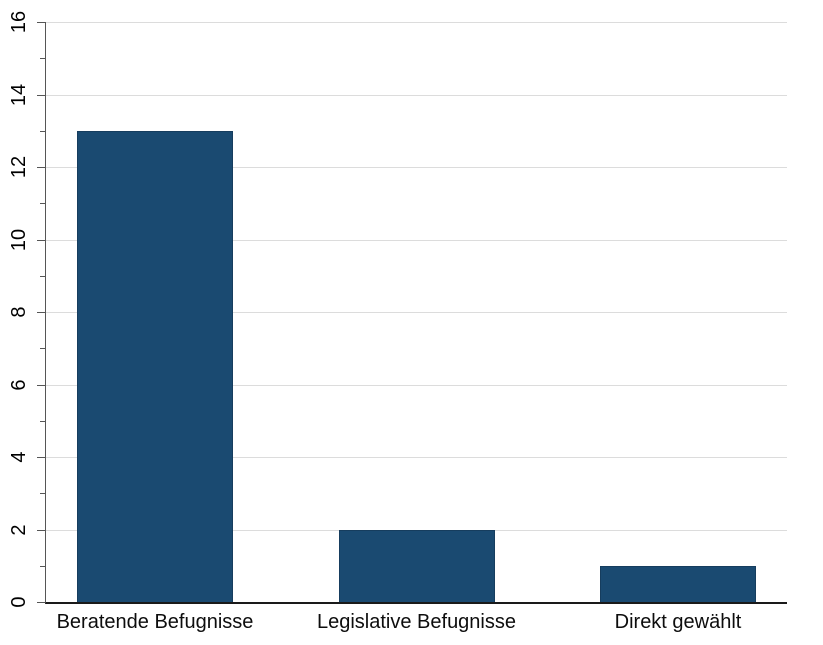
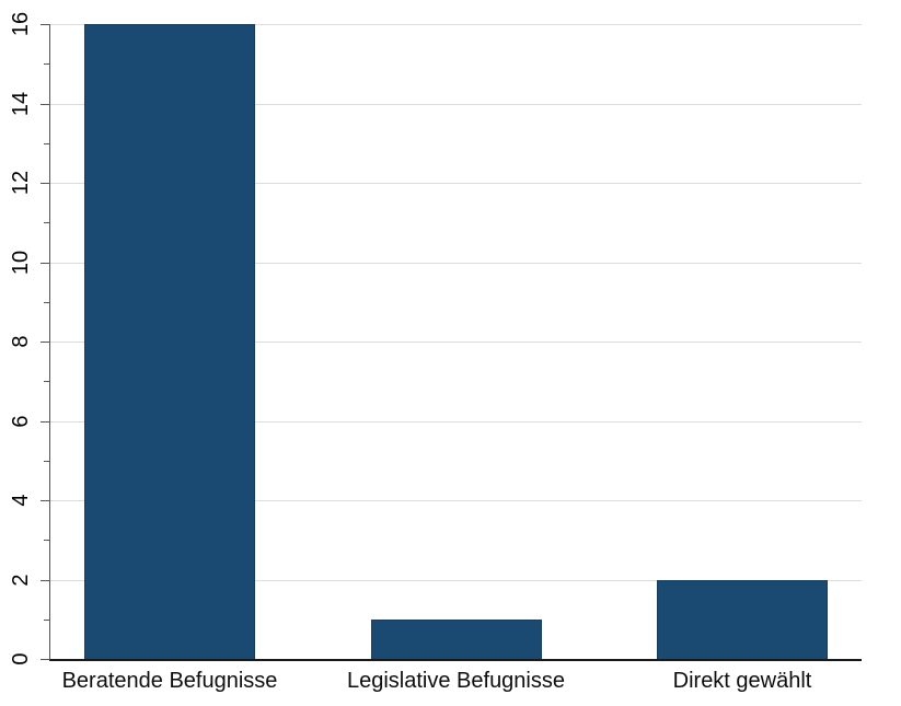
Beratende Befugnisse: 13 -> 16
Legislative Befugnisse: 2 -> 1
Direkt gewählt: 1 -> 2
